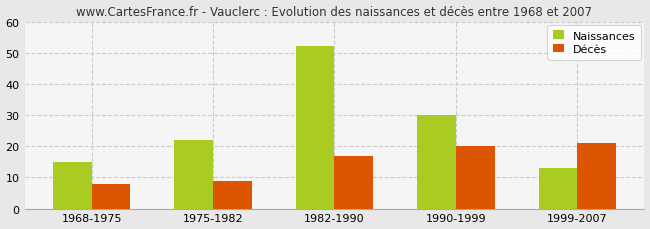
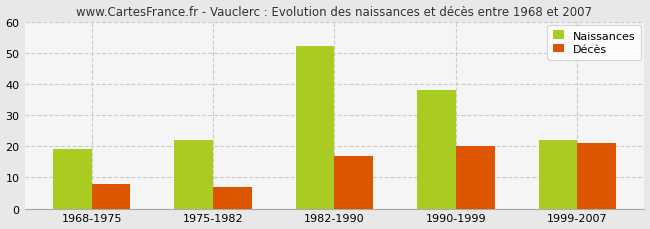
Naissances/1968-1975: 15 -> 19
Décès/1975-1982: 9 -> 7
Naissances/1990-1999: 30 -> 38
Naissances/1999-2007: 13 -> 22
